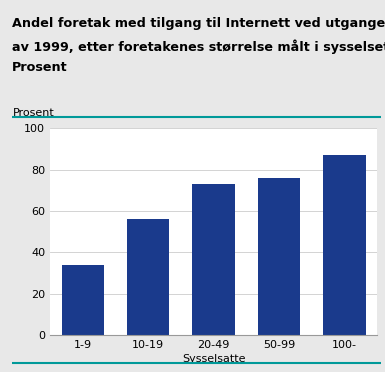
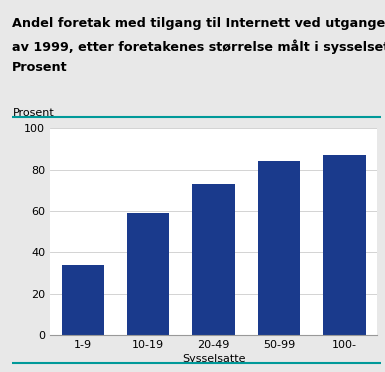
10-19: 56 -> 59
50-99: 76 -> 84
